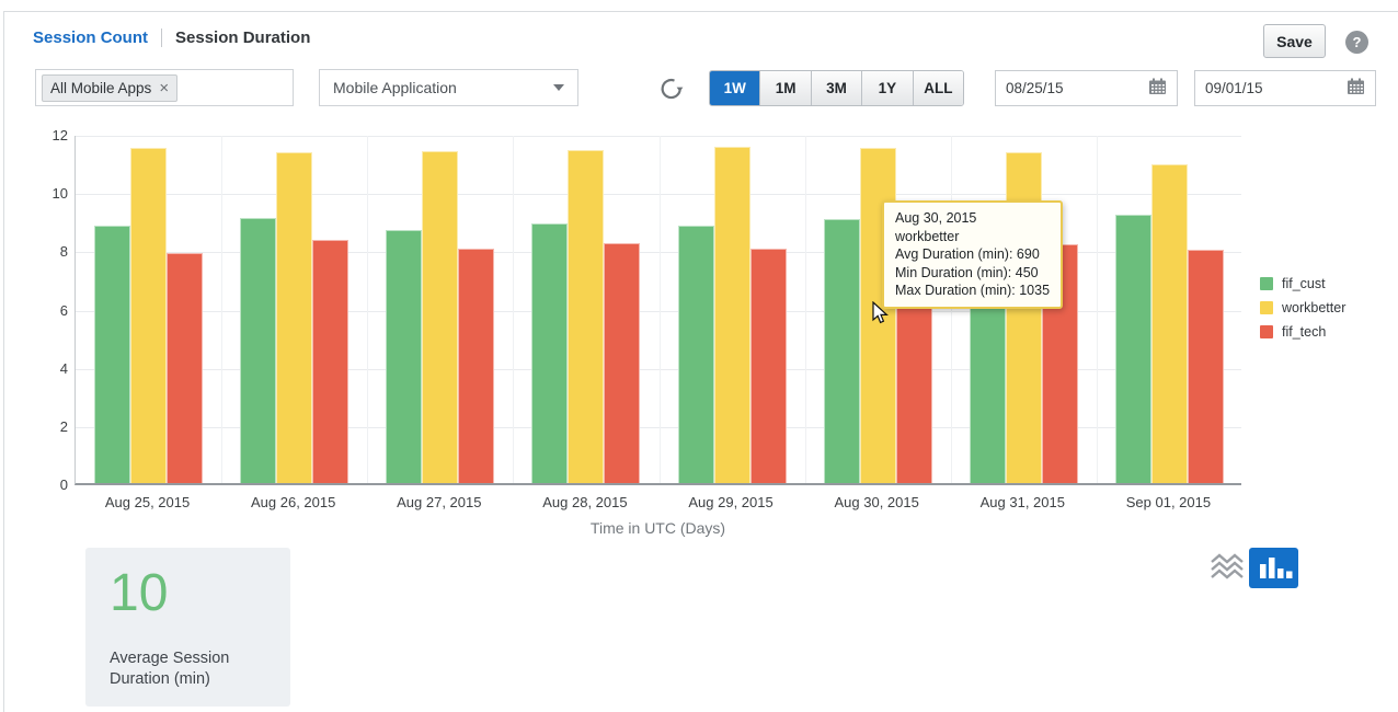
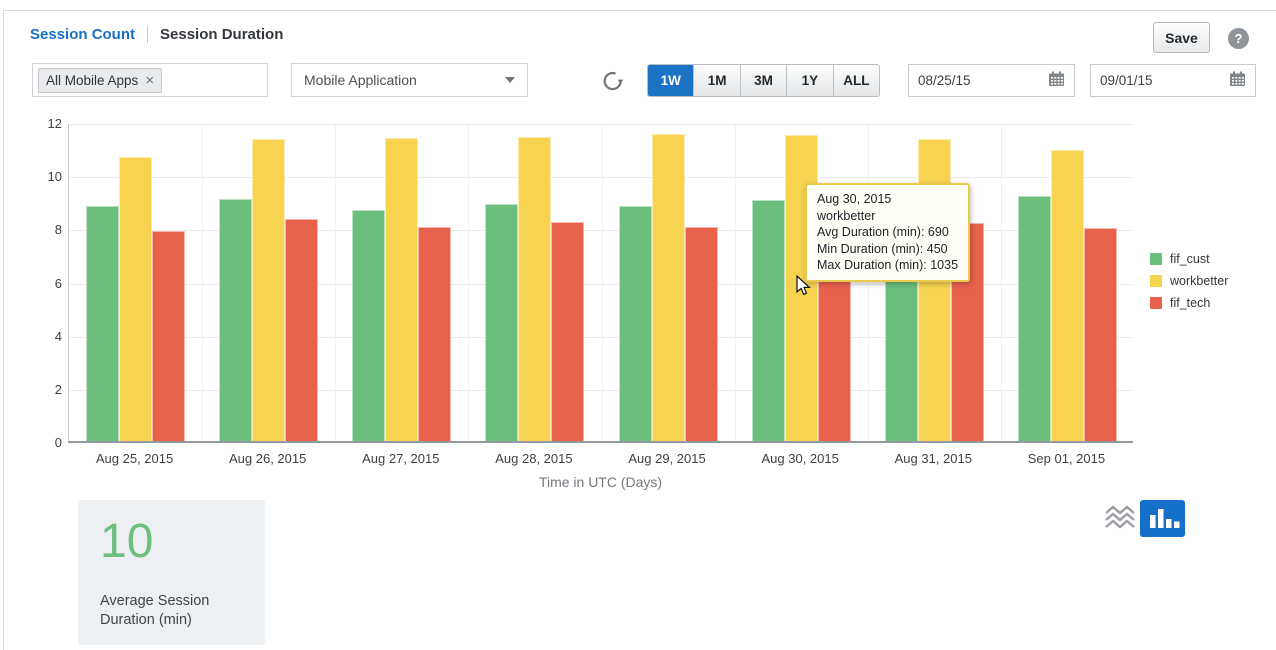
workbetter/Aug 25, 2015: 11.5 -> 10.7
